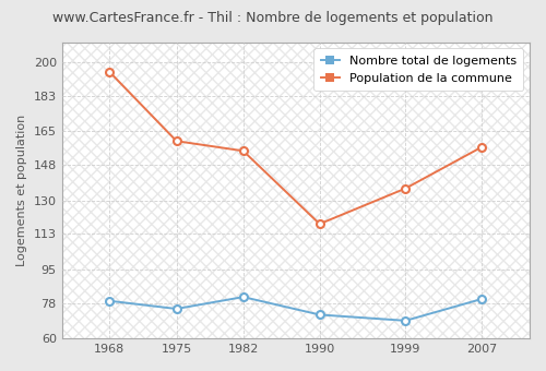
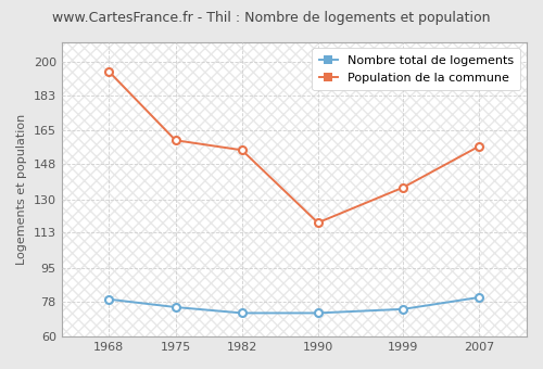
Nombre total de logements/1982: 81 -> 72
Nombre total de logements/1999: 69 -> 74
